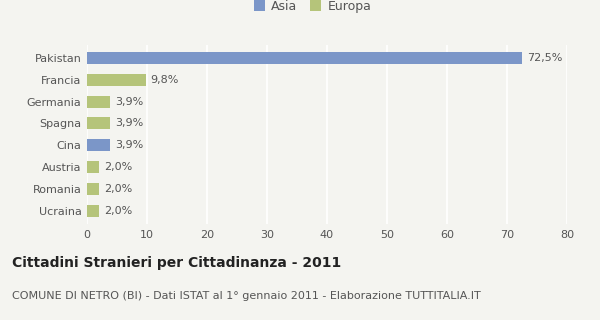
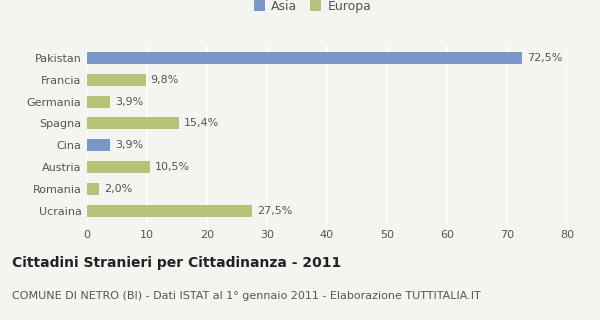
Spagna: 3,9% -> 15,4%
Austria: 2,0% -> 10,5%
Ucraina: 2,0% -> 27,5%
